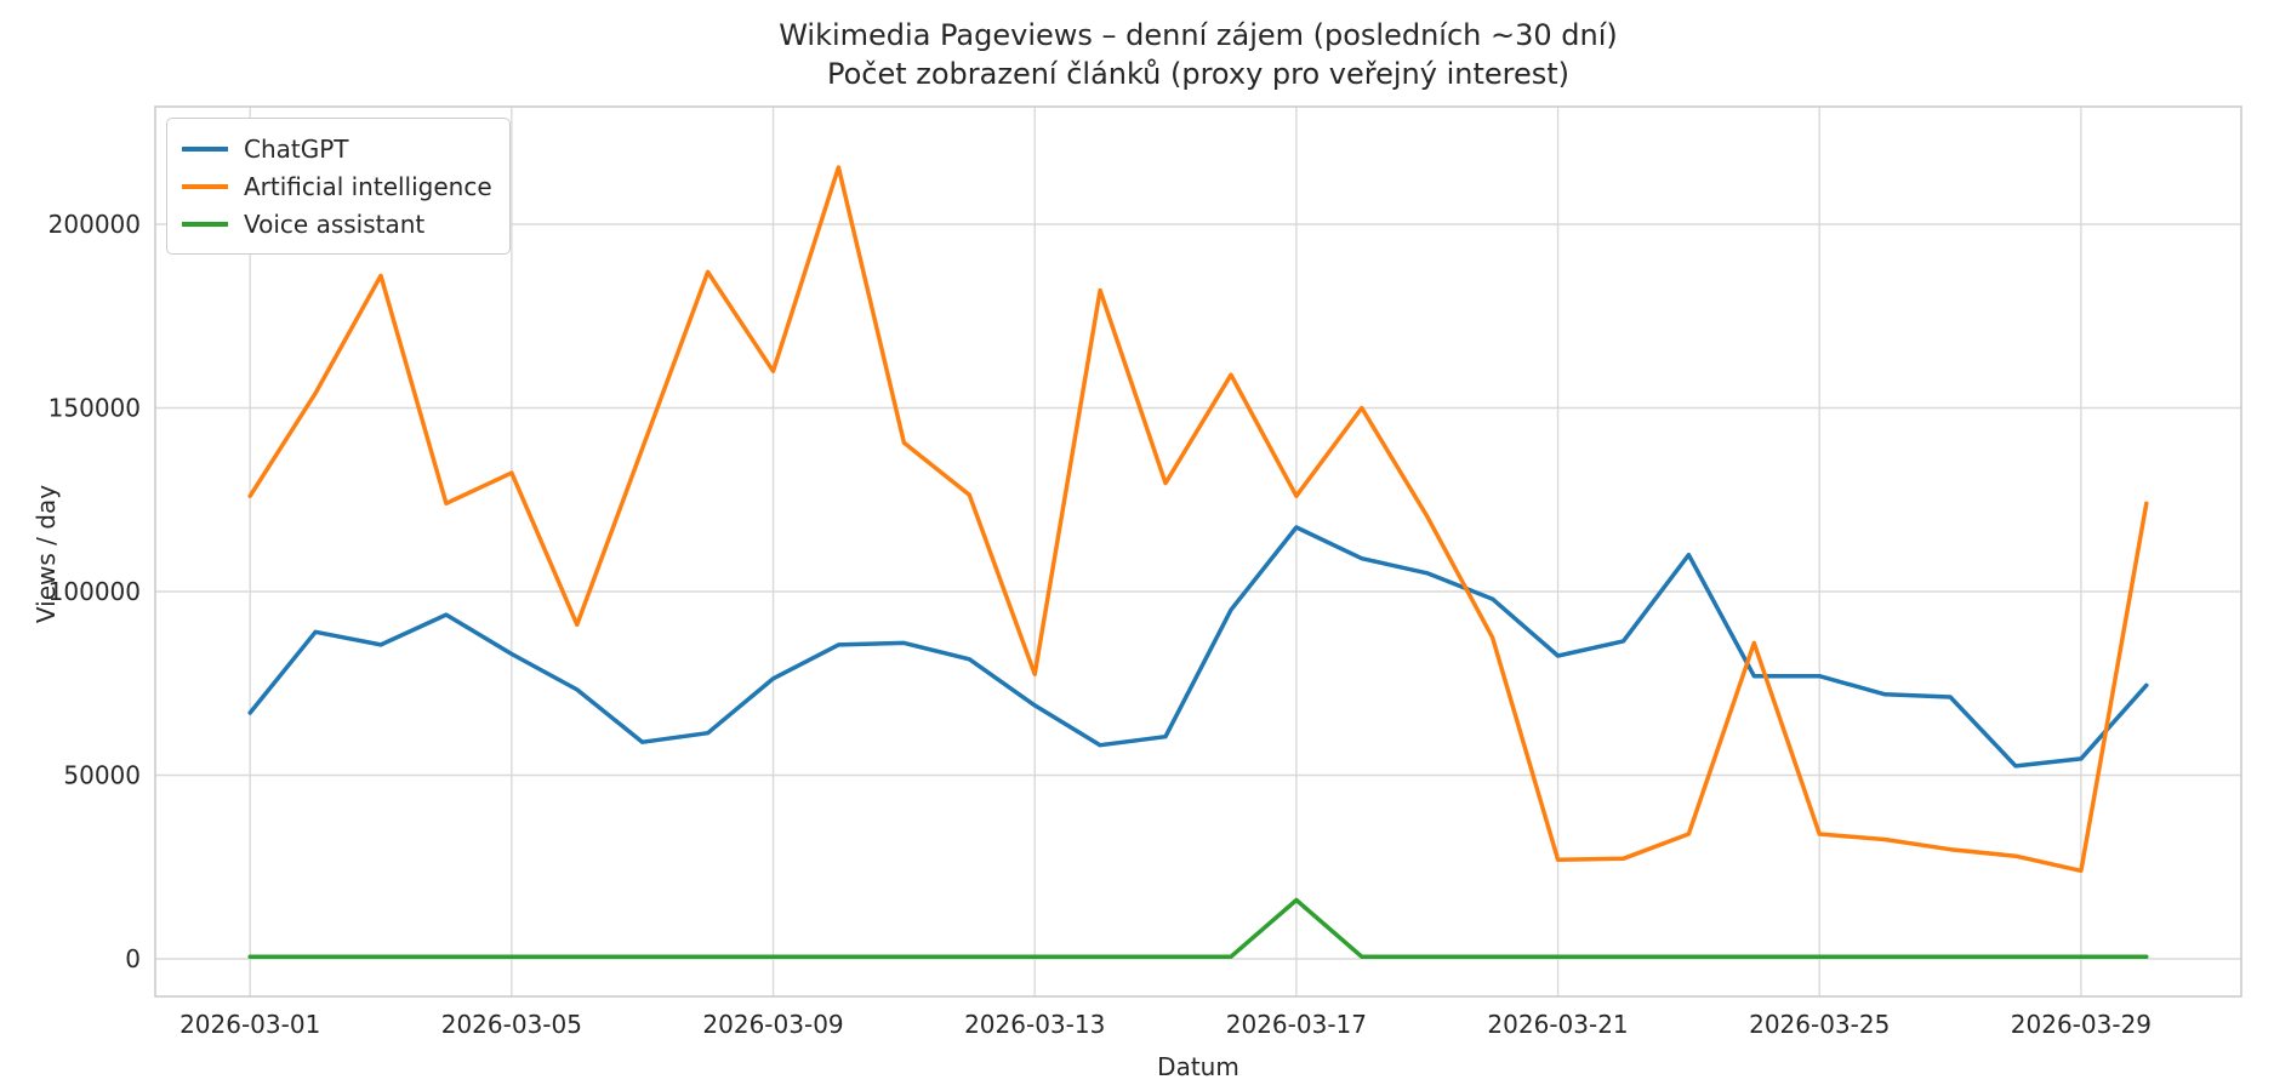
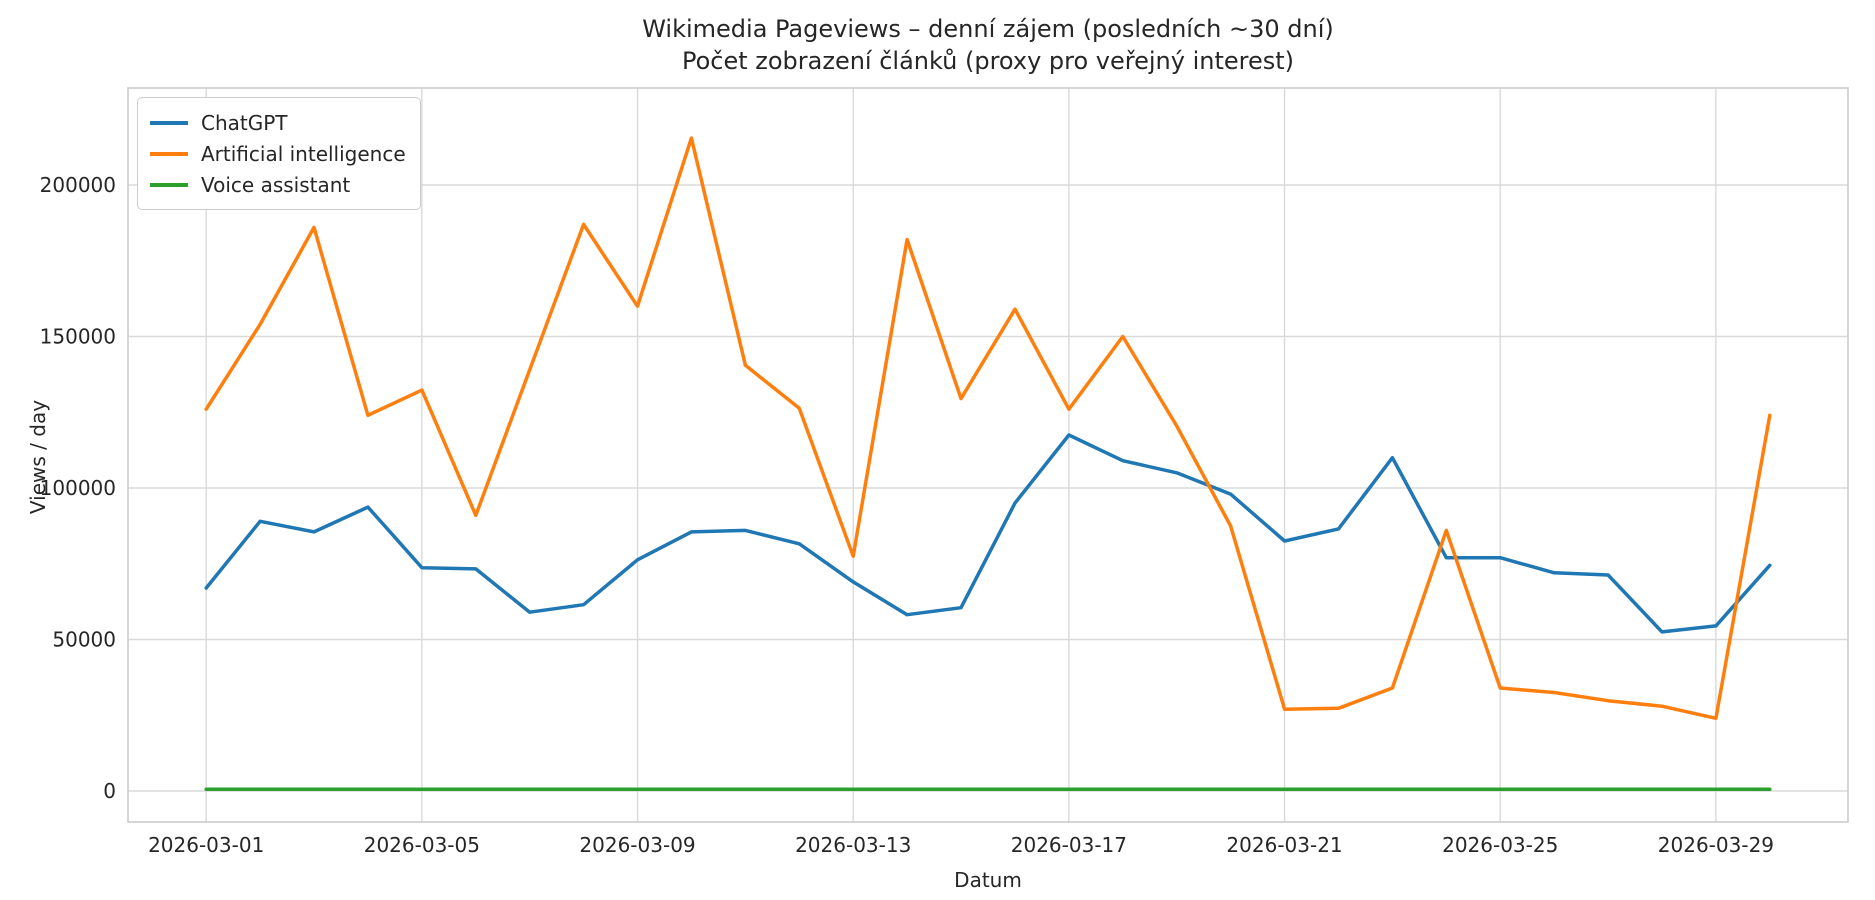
ChatGPT/2026-03-05: 83000 -> 74000
Voice assistant/2026-03-17: 16000 -> 1000
